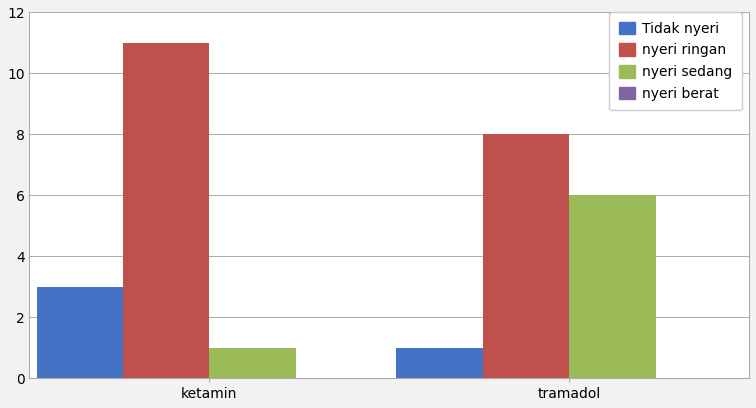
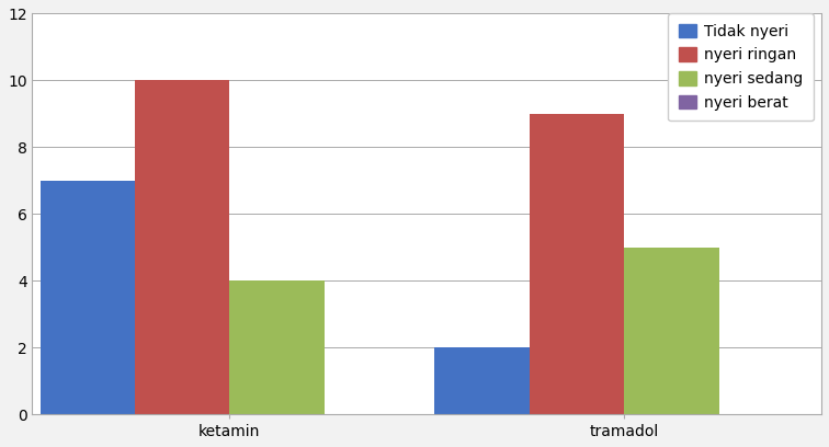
Tidak nyeri/ketamin: 3 -> 7
nyeri ringan/ketamin: 11 -> 10
nyeri sedang/ketamin: 1 -> 4
Tidak nyeri/tramadol: 1 -> 2
nyeri ringan/tramadol: 8 -> 9
nyeri sedang/tramadol: 6 -> 5
